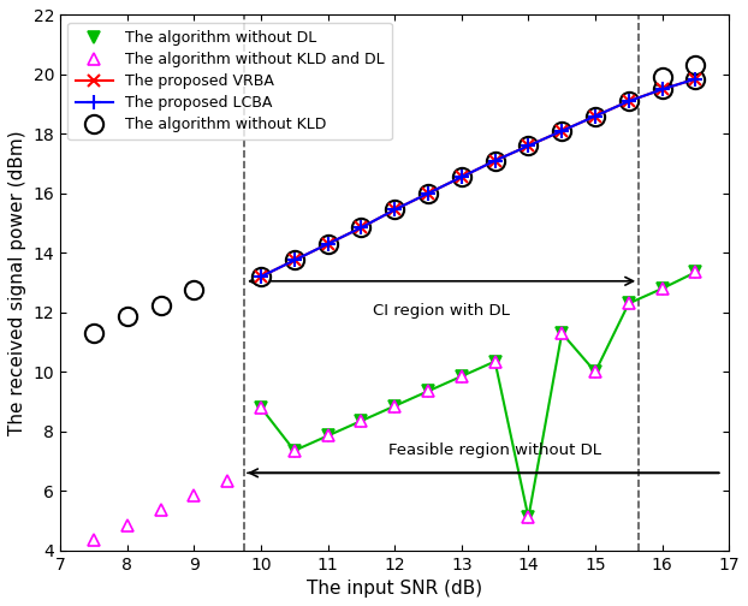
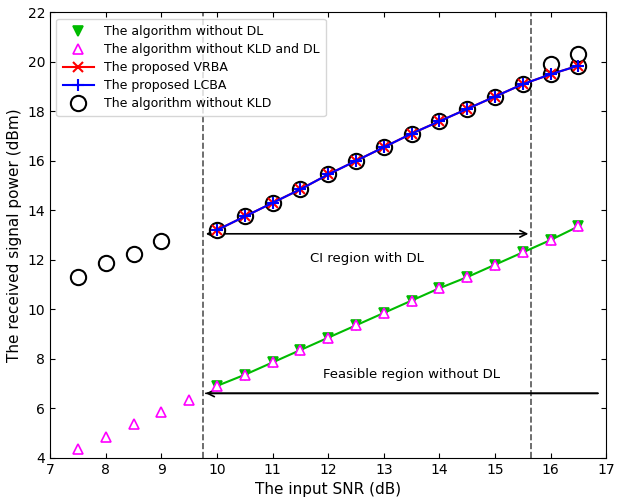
The algorithm without DL/10: 8.80 -> 6.90
The algorithm without DL/14: 5.10 -> 10.85
The algorithm without DL/15: 10.00 -> 11.80
